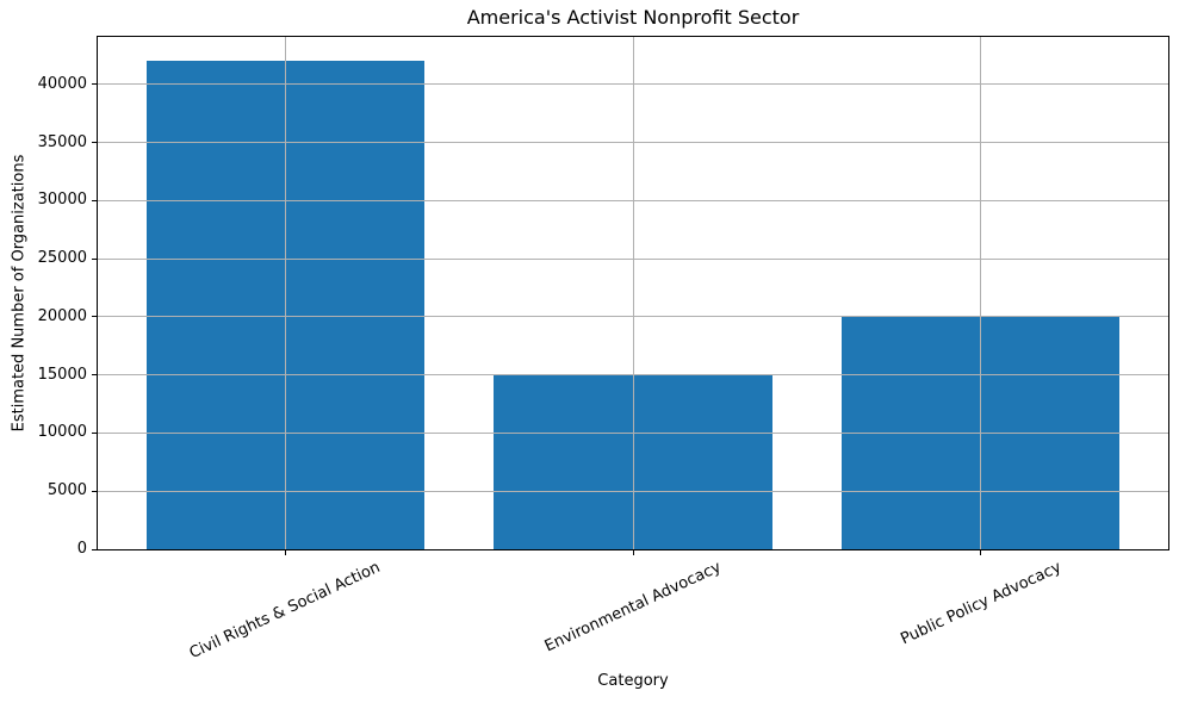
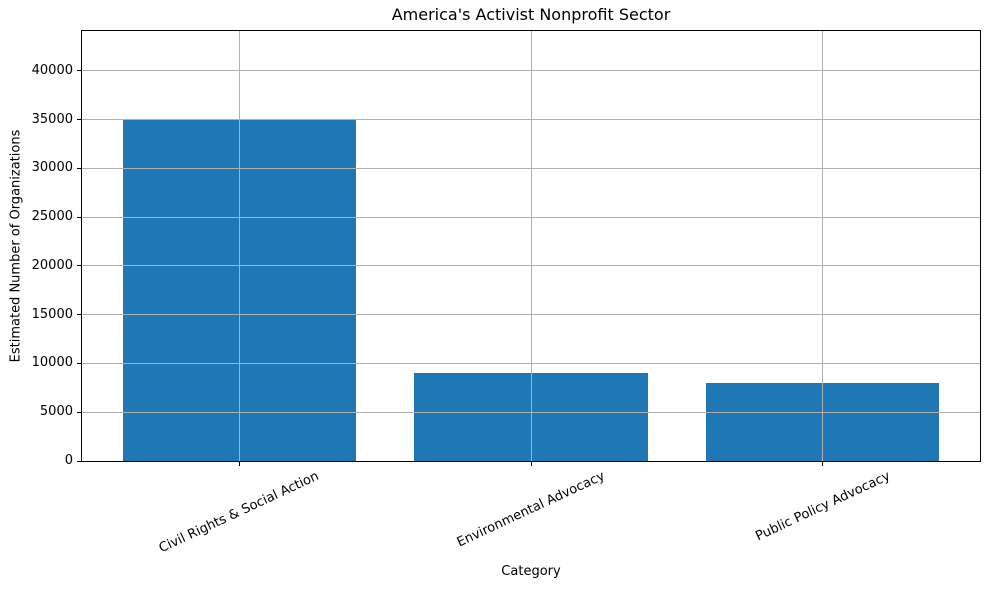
Civil Rights & Social Action: 42000 -> 35000
Environmental Advocacy: 15000 -> 9000
Public Policy Advocacy: 20000 -> 8000
